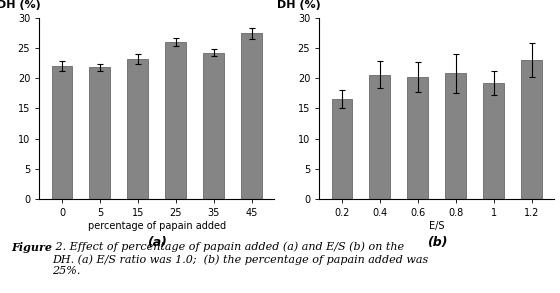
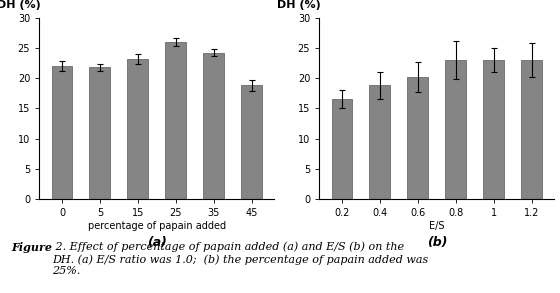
45: 27.4 -> 18.8
0.4: 20.6 -> 18.8
0.8: 20.8 -> 23.0
1: 19.2 -> 23.0
